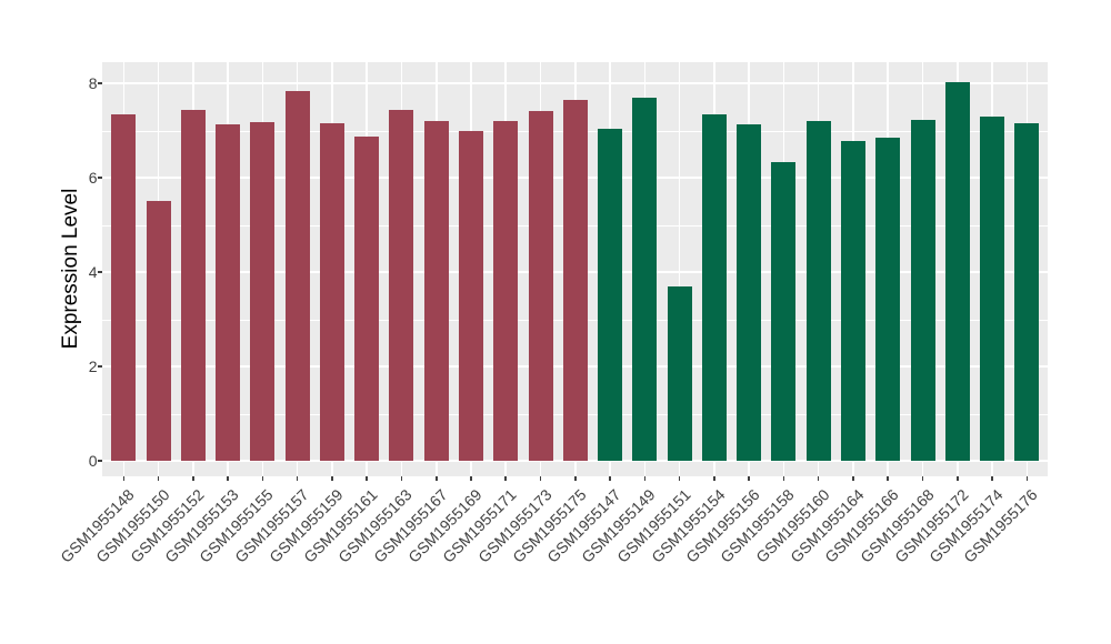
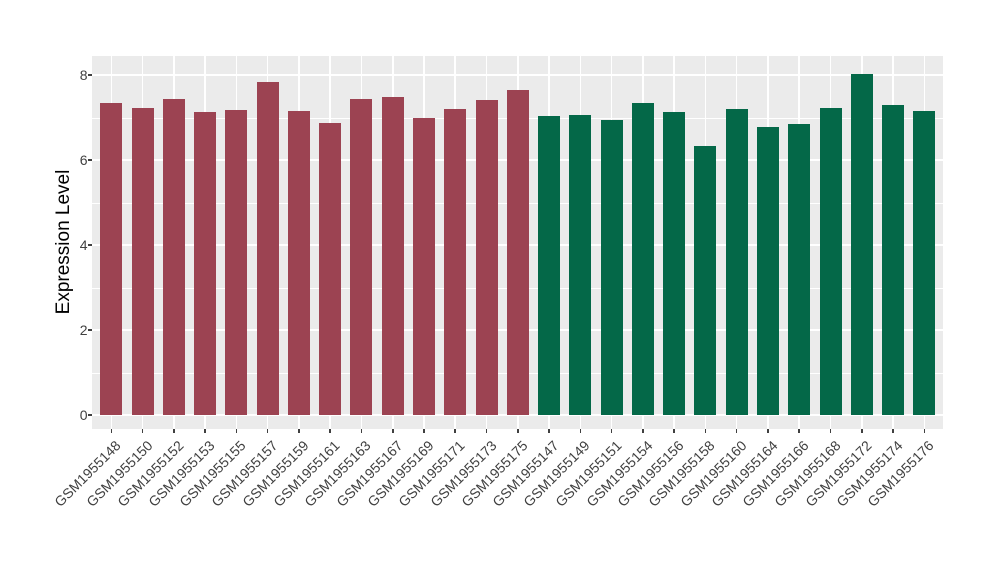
GSM1955150: 5.5 -> 7.2
GSM1955167: 7.2 -> 7.5
GSM1955149: 7.7 -> 7.0
GSM1955151: 3.7 -> 6.9
